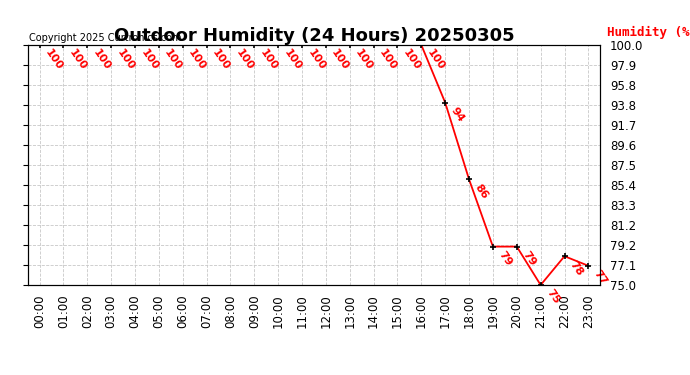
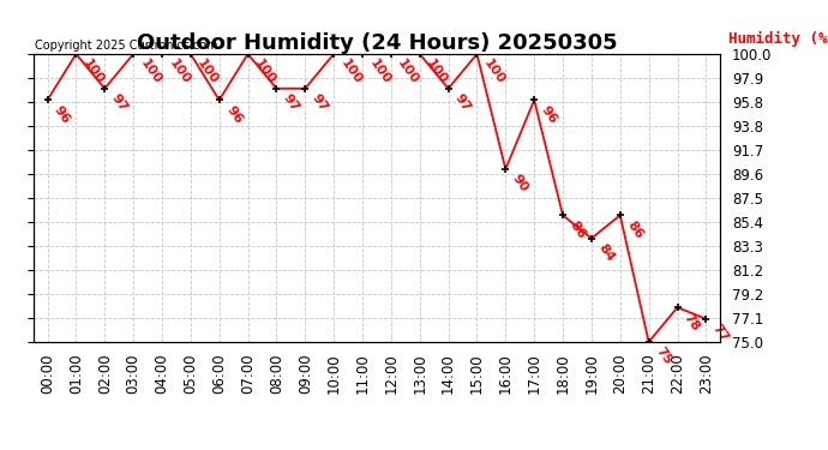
00:00: 100 -> 96
02:00: 100 -> 97
06:00: 100 -> 96
08:00: 100 -> 97
09:00: 100 -> 97
14:00: 100 -> 97
16:00: 100 -> 90
17:00: 94 -> 96
19:00: 79 -> 84
20:00: 79 -> 86
